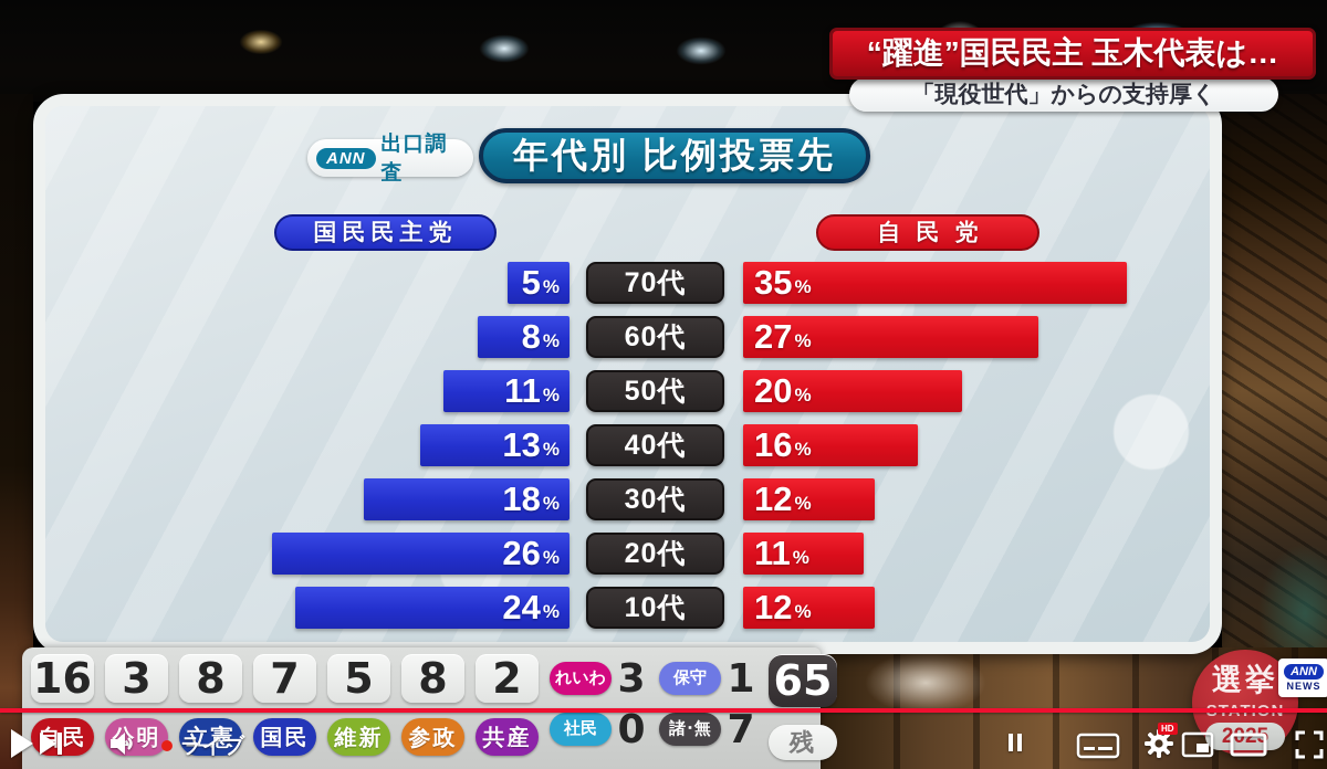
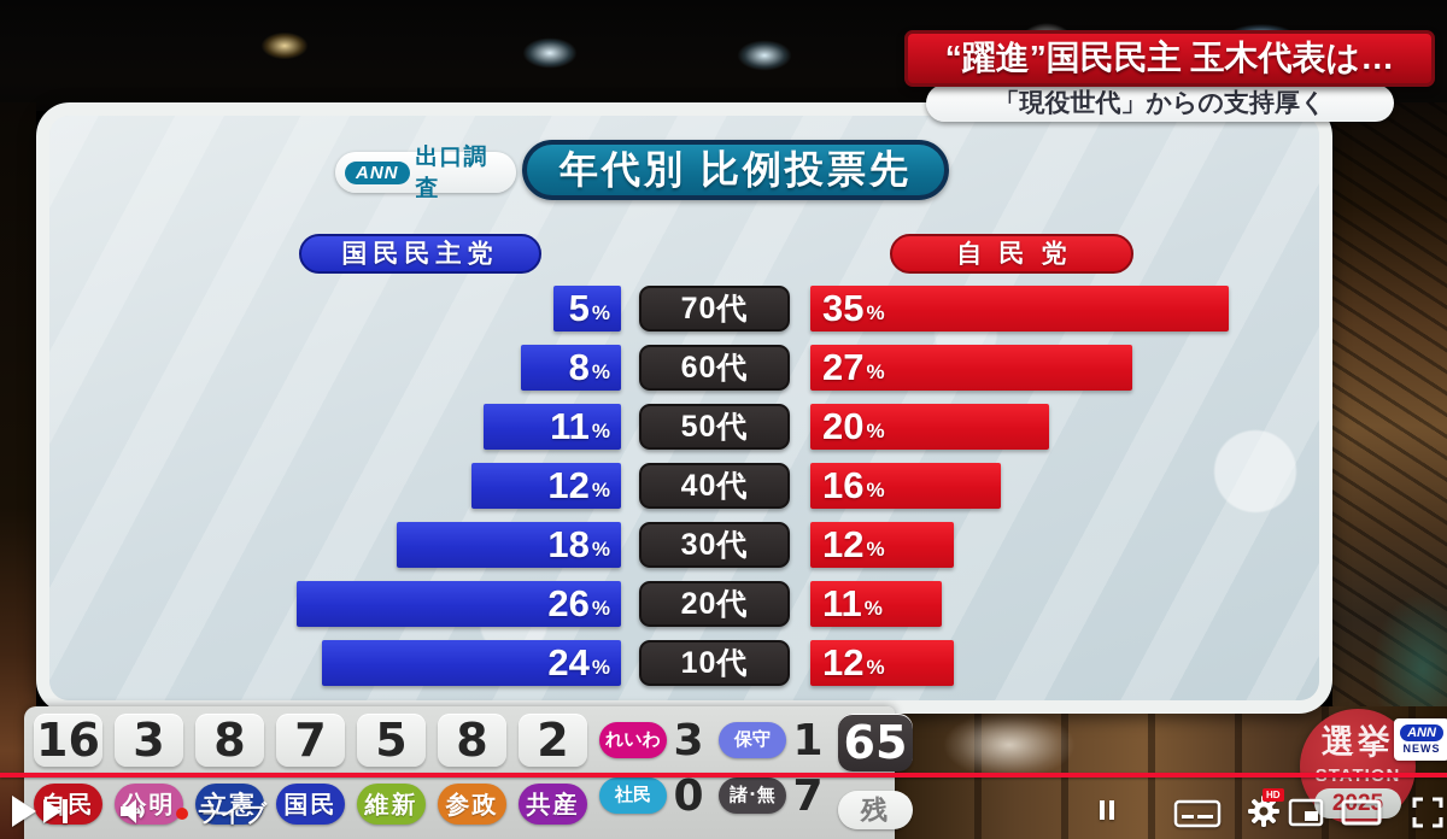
国民民主党/40代: 13 -> 12
